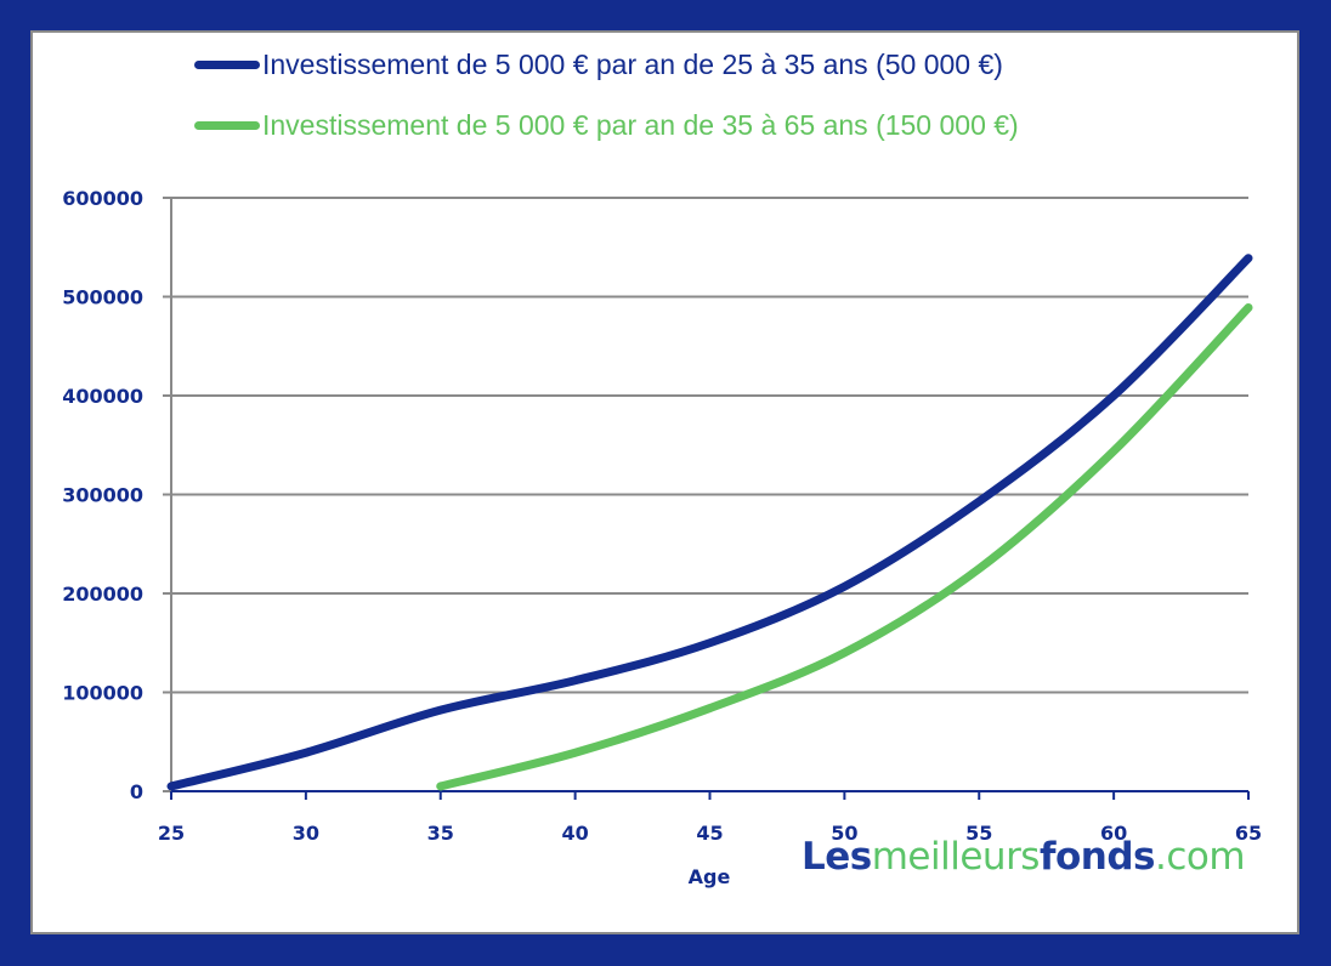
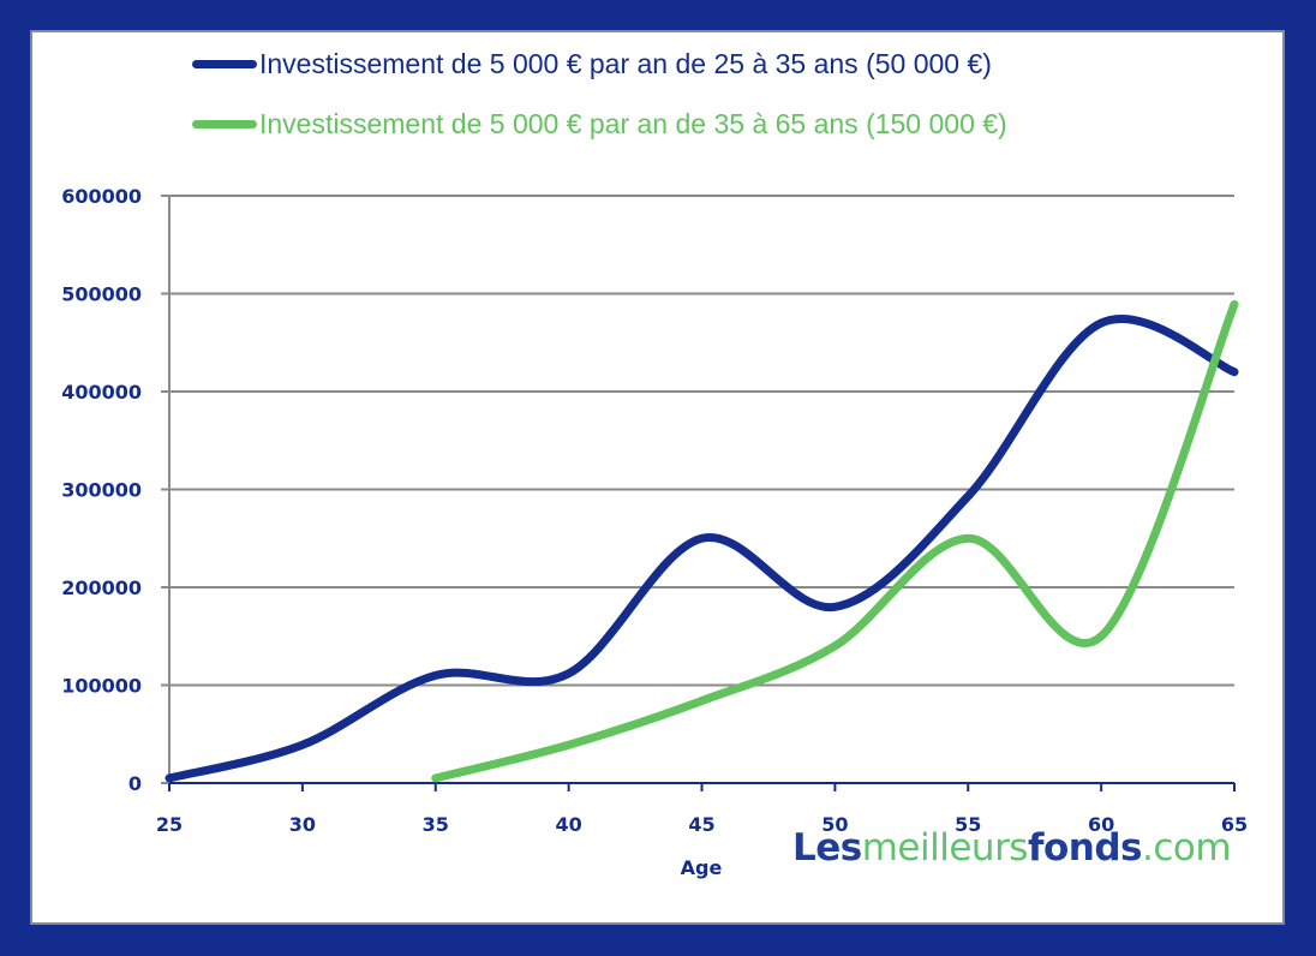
Investissement de 5 000 € par an de 25 à 35 ans (50 000 €)/35: 80000 -> 110000
Investissement de 5 000 € par an de 25 à 35 ans (50 000 €)/45: 150000 -> 250000
Investissement de 5 000 € par an de 25 à 35 ans (50 000 €)/50: 210000 -> 180000
Investissement de 5 000 € par an de 35 à 65 ans (150 000 €)/55: 220000 -> 250000
Investissement de 5 000 € par an de 25 à 35 ans (50 000 €)/60: 400000 -> 470000
Investissement de 5 000 € par an de 35 à 65 ans (150 000 €)/60: 340000 -> 150000
Investissement de 5 000 € par an de 25 à 35 ans (50 000 €)/65: 540000 -> 420000
